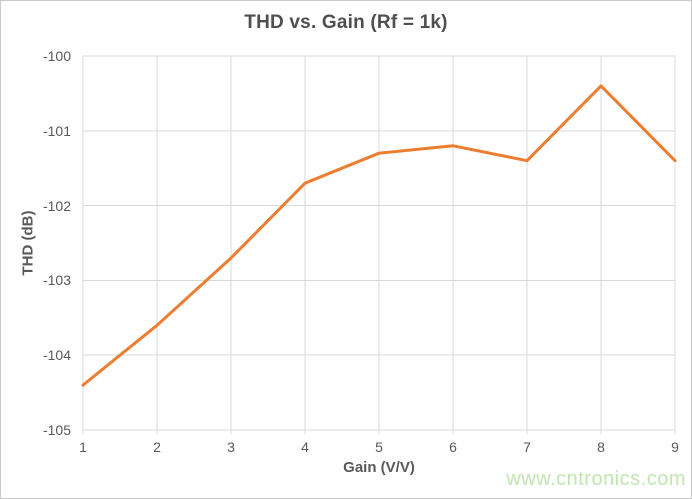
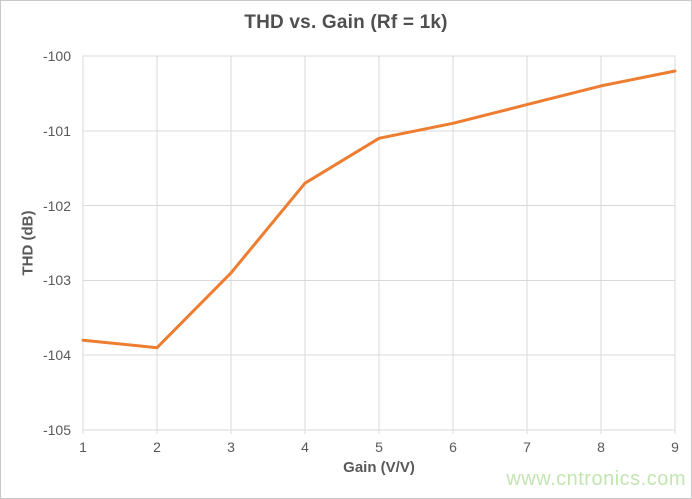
1: -104.4 -> -103.8
2: -103.6 -> -103.9
3: -102.7 -> -102.9
5: -101.3 -> -101.1
6: -101.2 -> -100.9
7: -101.4 -> -100.7
9: -101.4 -> -100.2
